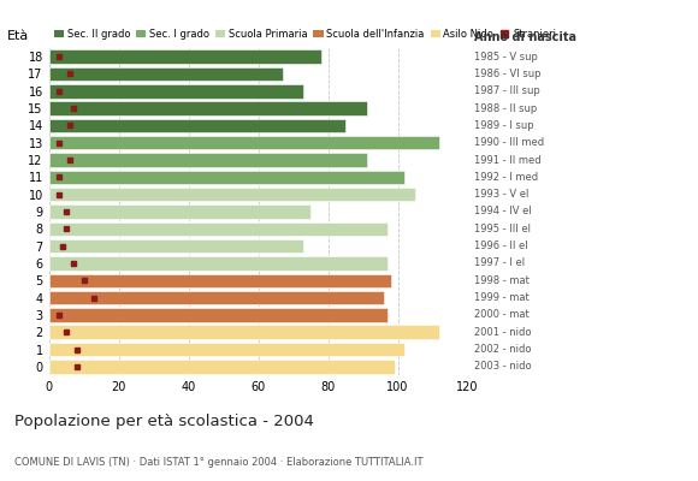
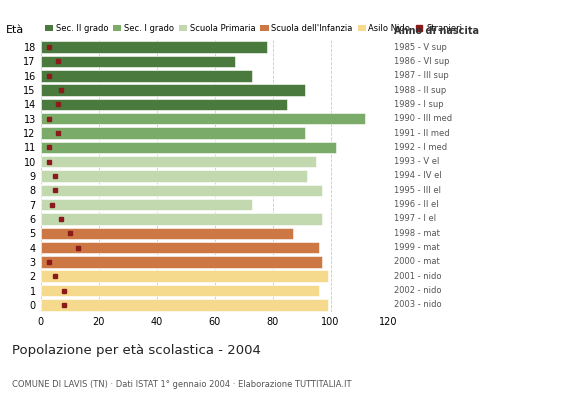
10: 105 -> 95
9: 75 -> 92
5: 98 -> 87
2: 112 -> 99
1: 102 -> 96
